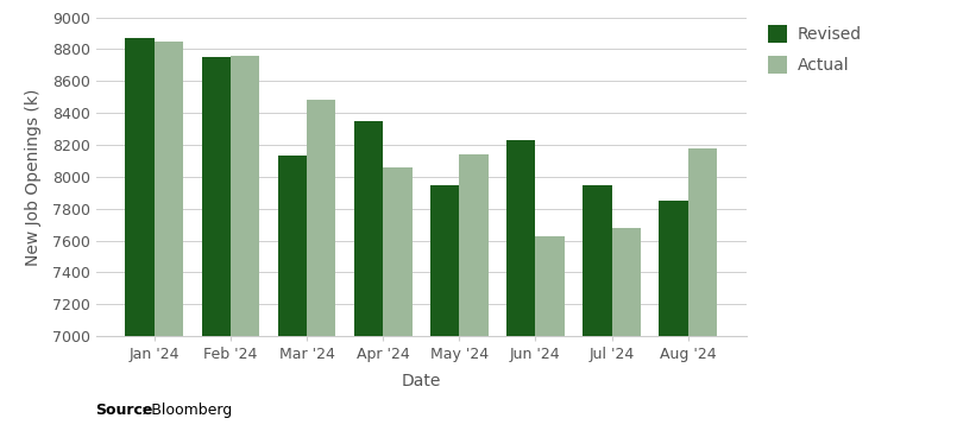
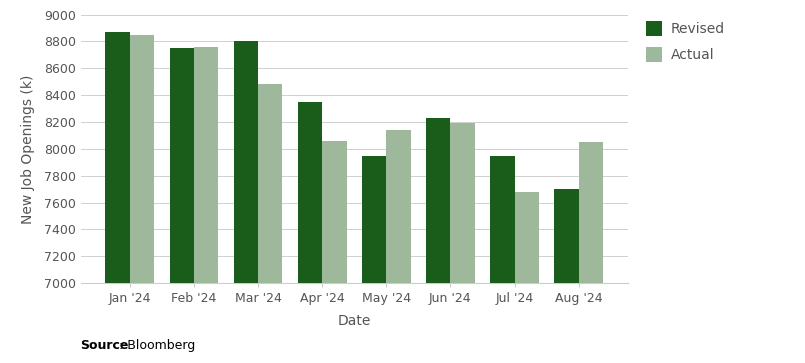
Revised/Mar '24: 8130 -> 8800
Actual/Jun '24: 7630 -> 8200
Revised/Aug '24: 7850 -> 7700
Actual/Aug '24: 8180 -> 8050
